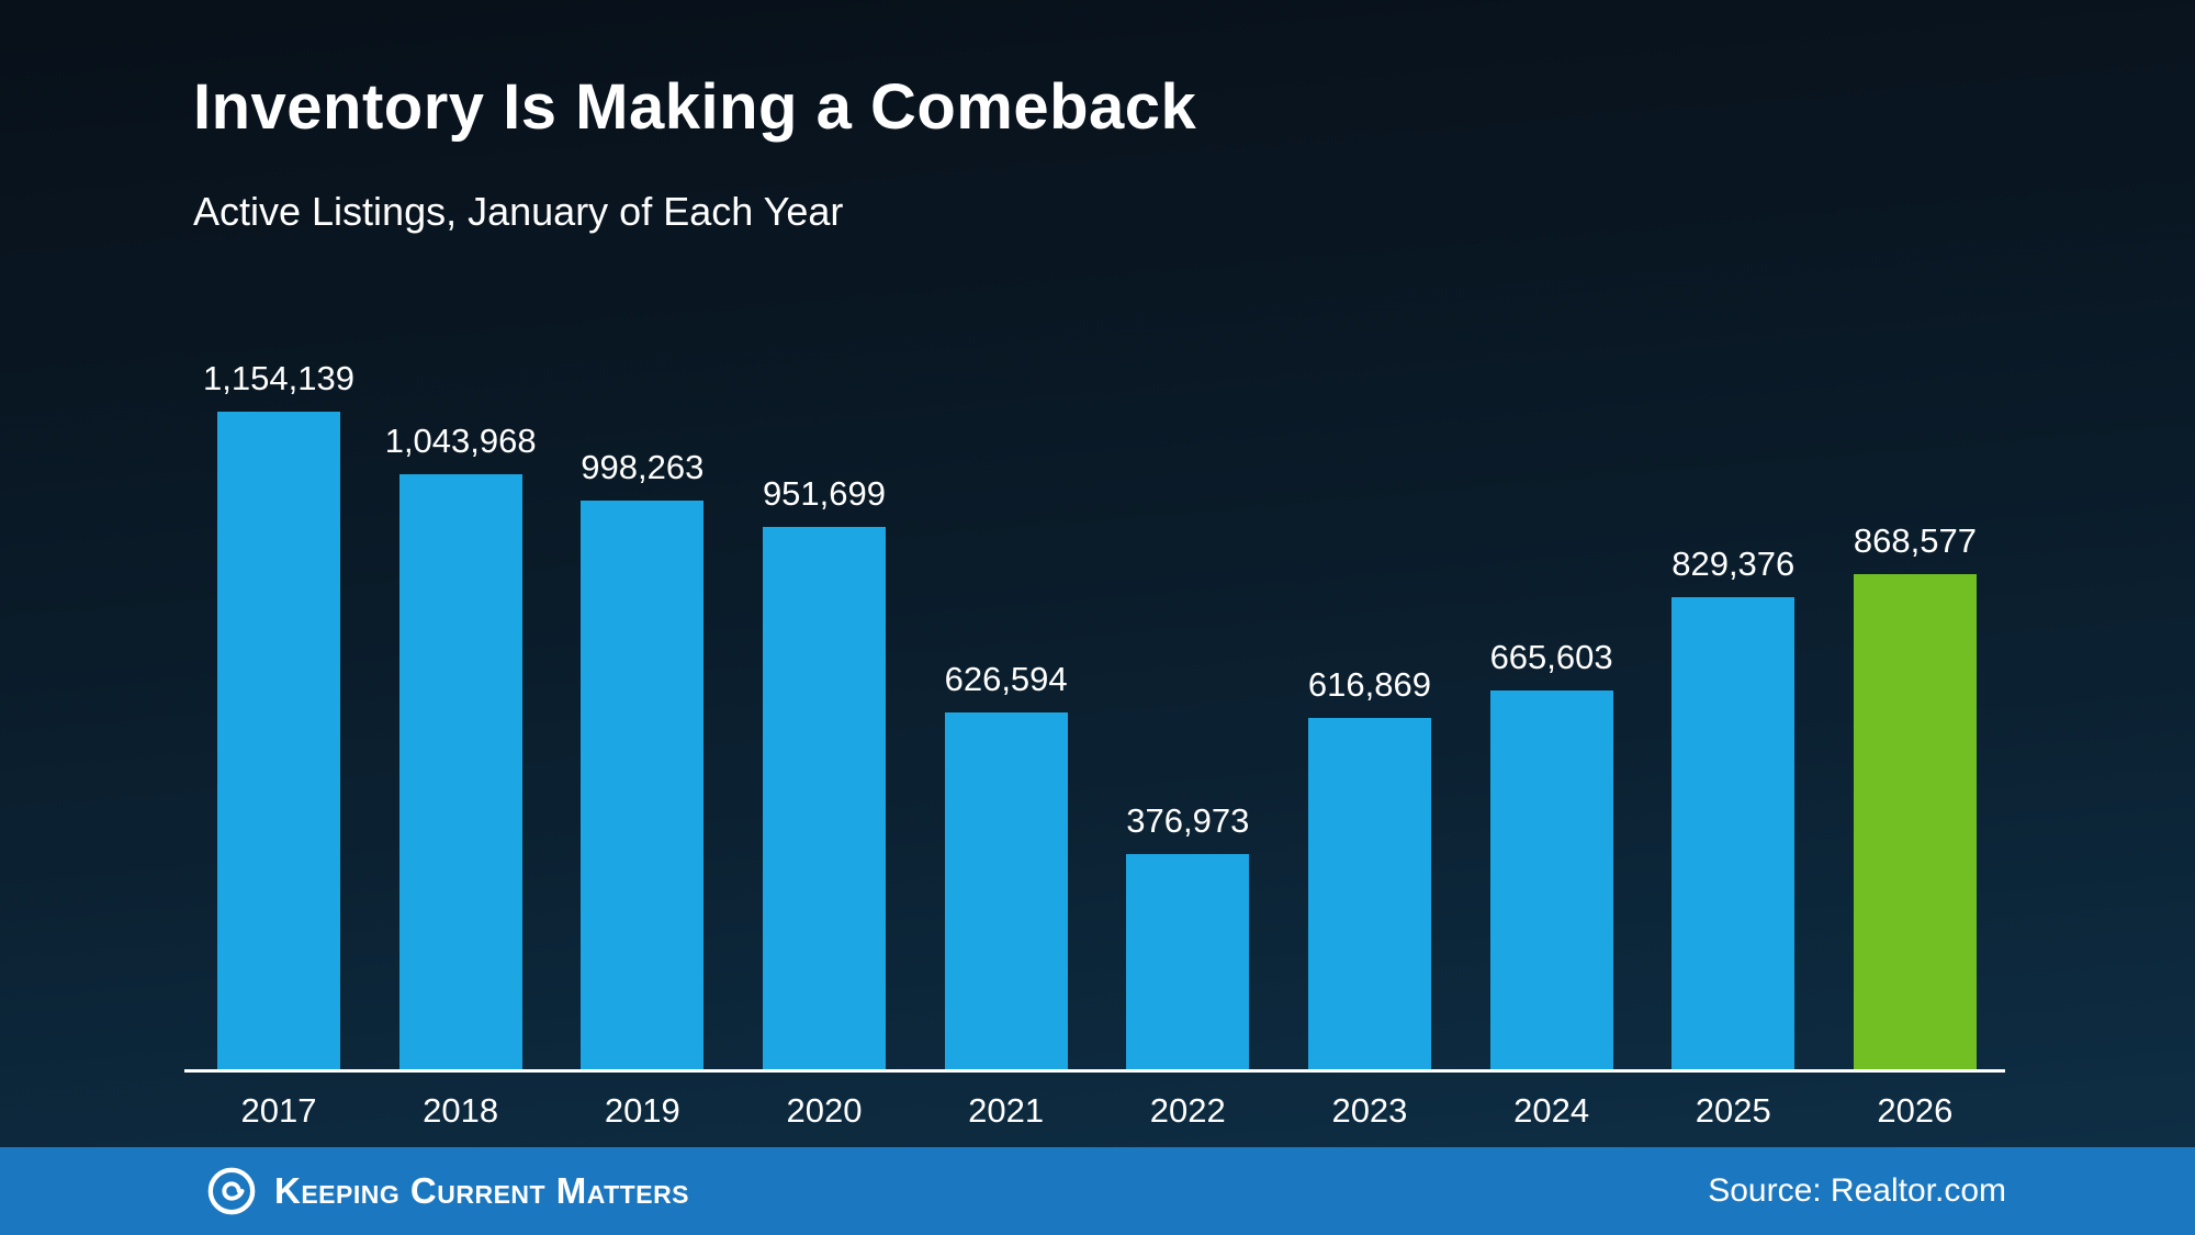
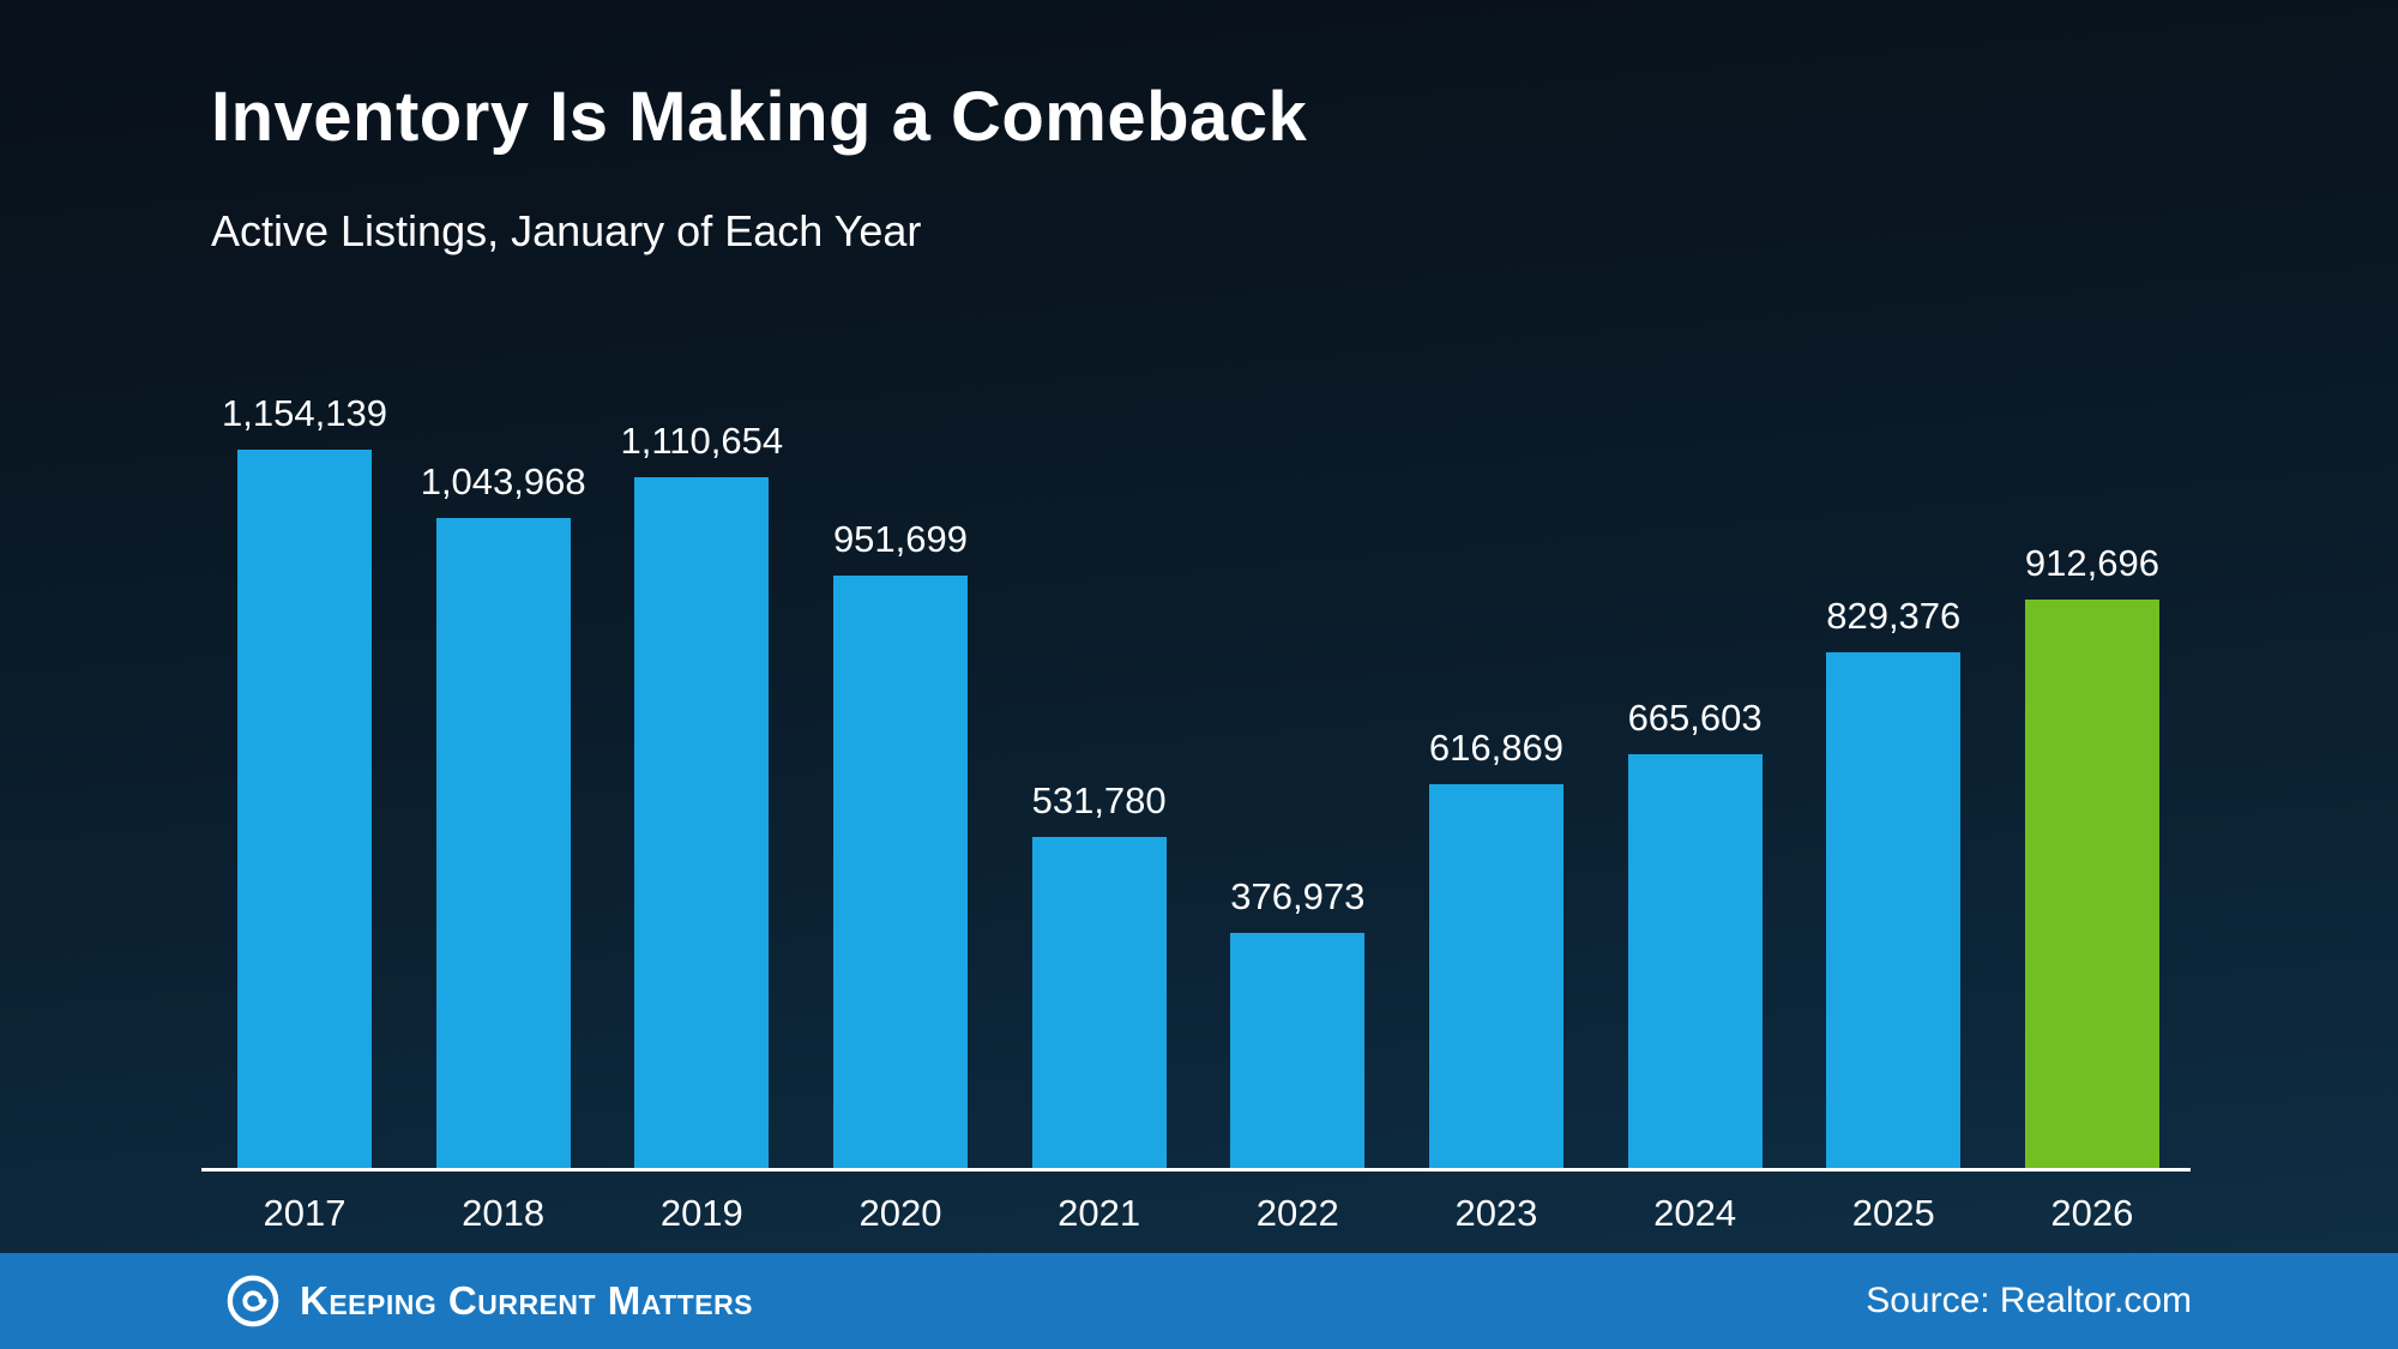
2019: 998,263 -> 1,110,654
2021: 626,594 -> 531,780
2026: 868,577 -> 912,696
